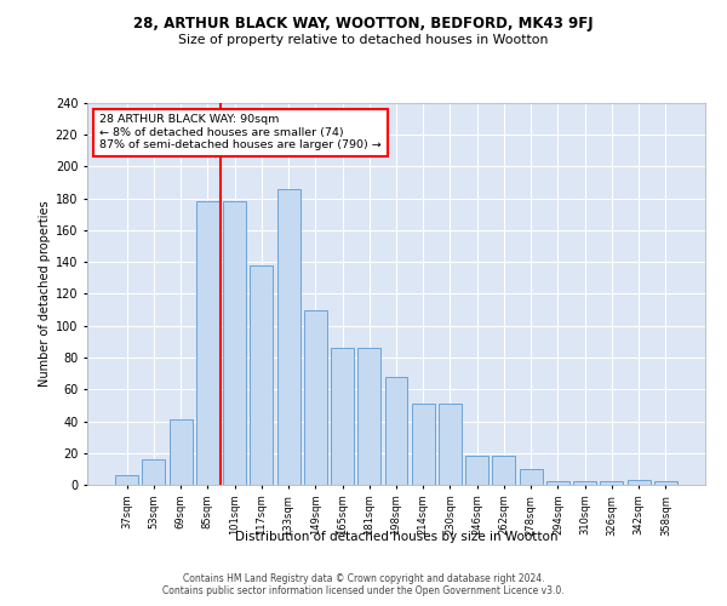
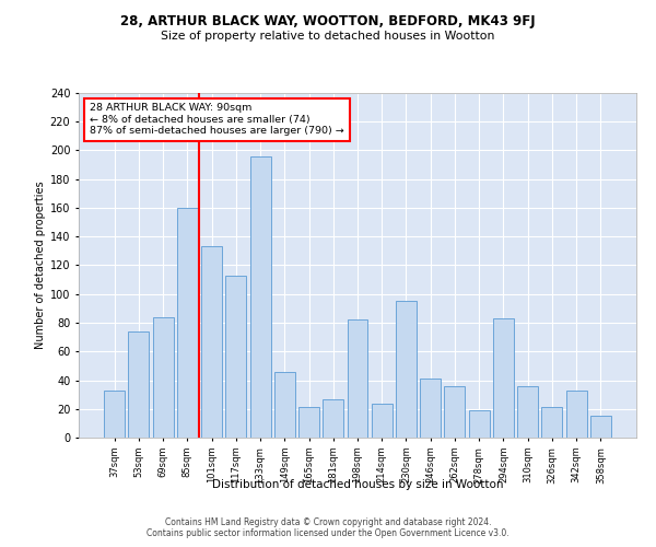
37sqm: 6 -> 33
53sqm: 16 -> 74
69sqm: 41 -> 84
85sqm: 178 -> 160
101sqm: 178 -> 133
117sqm: 138 -> 113
133sqm: 186 -> 196
149sqm: 110 -> 46
165sqm: 86 -> 21
181sqm: 86 -> 27
198sqm: 68 -> 82
214sqm: 51 -> 24
230sqm: 51 -> 95
246sqm: 18 -> 41
262sqm: 18 -> 36
278sqm: 10 -> 19
294sqm: 2 -> 83
310sqm: 2 -> 36
326sqm: 2 -> 21
342sqm: 3 -> 33
358sqm: 2 -> 15
